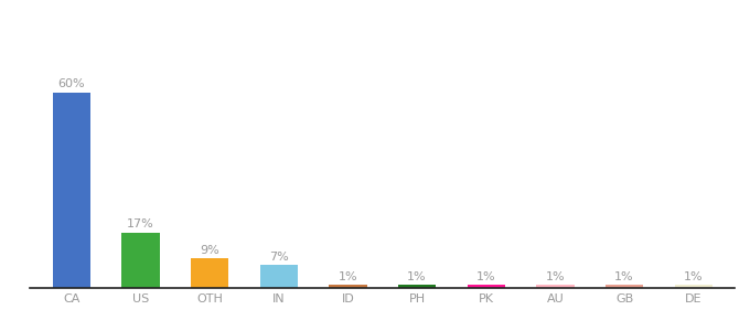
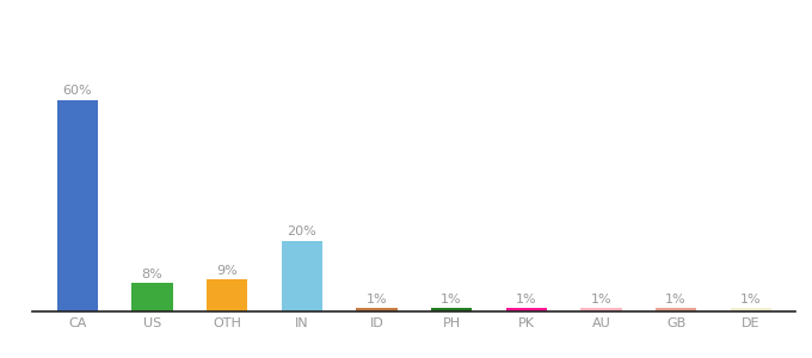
US: 17% -> 8%
IN: 7% -> 20%
